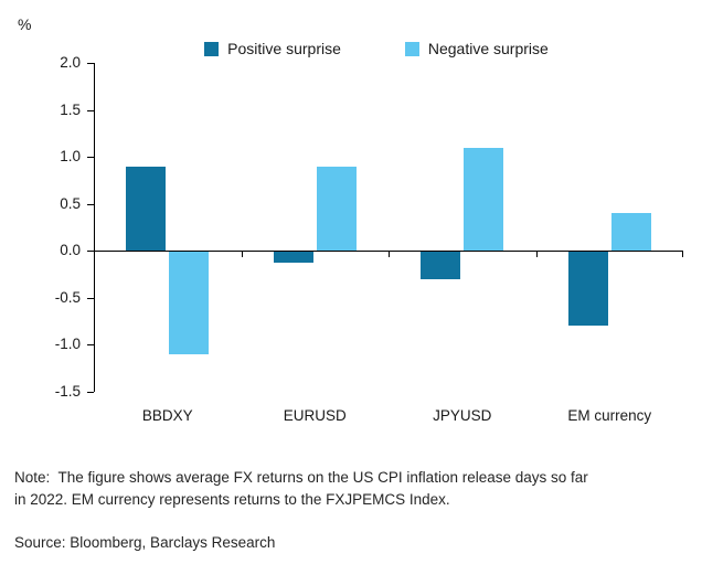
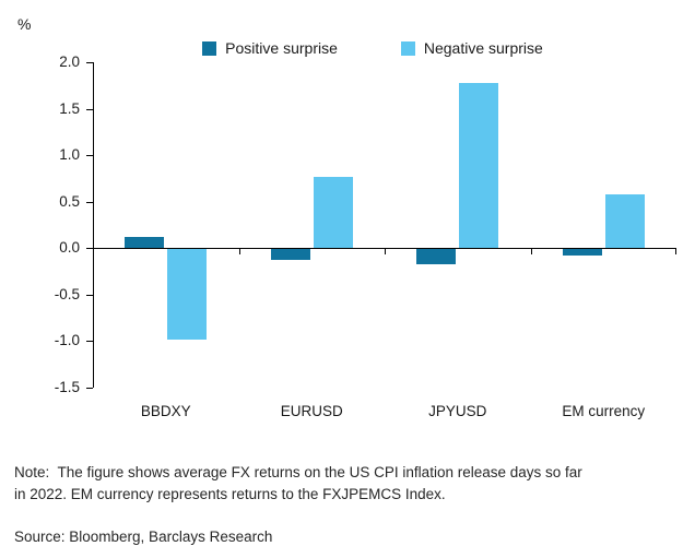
Positive surprise/BBDXY: 0.9 -> 0.1
Negative surprise/BBDXY: -1.1 -> -1.0
Negative surprise/EURUSD: 0.9 -> 0.8
Positive surprise/JPYUSD: -0.3 -> -0.2
Negative surprise/JPYUSD: 1.1 -> 1.8
Positive surprise/EM currency: -0.8 -> -0.1
Negative surprise/EM currency: 0.4 -> 0.6
